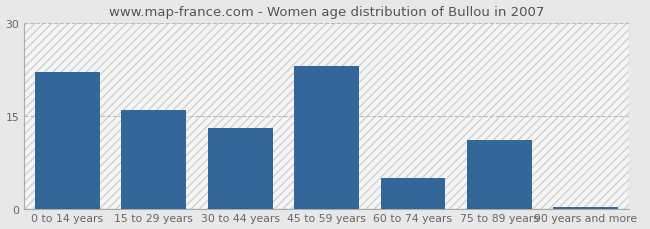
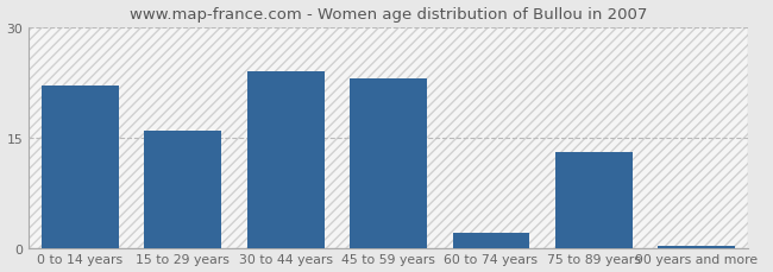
30 to 44 years: 13.0 -> 24.0
60 to 74 years: 5.0 -> 2.0
75 to 89 years: 11.0 -> 13.0
